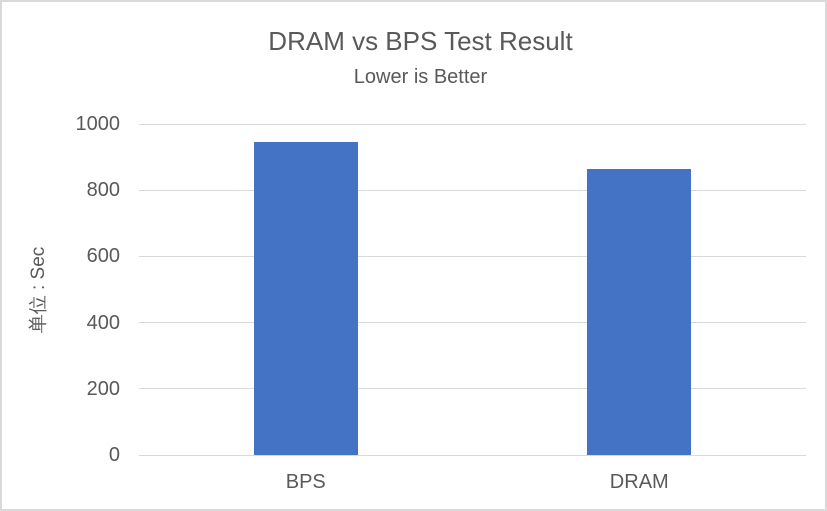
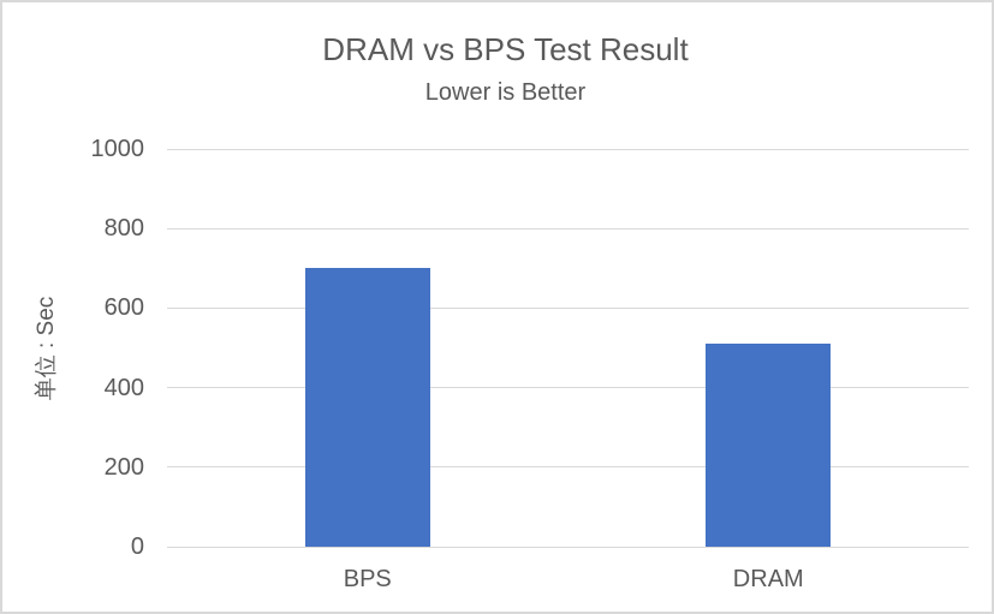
BPS: 940 -> 700
DRAM: 860 -> 510
